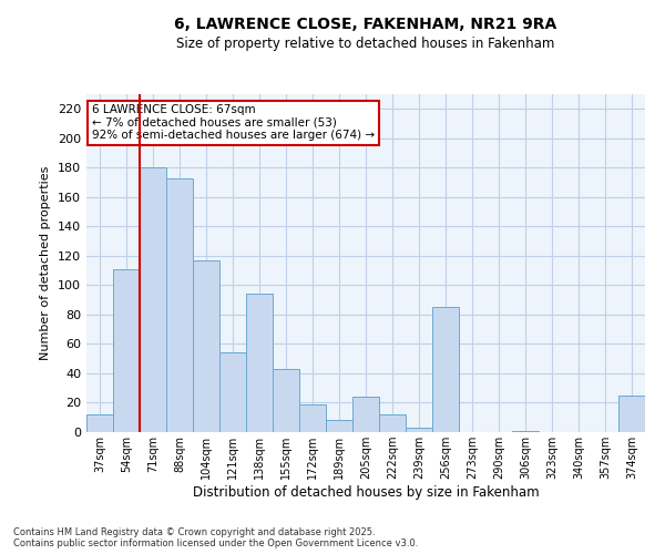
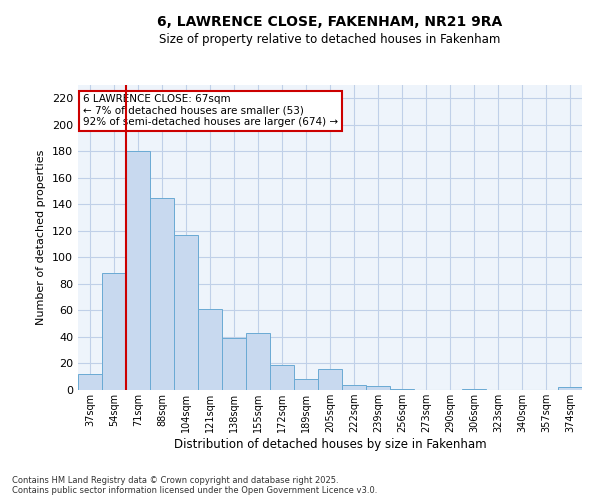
54sqm: 111 -> 88
88sqm: 173 -> 145
121sqm: 54 -> 61
138sqm: 94 -> 39
205sqm: 24 -> 16
222sqm: 12 -> 4
256sqm: 85 -> 1
374sqm: 25 -> 2
